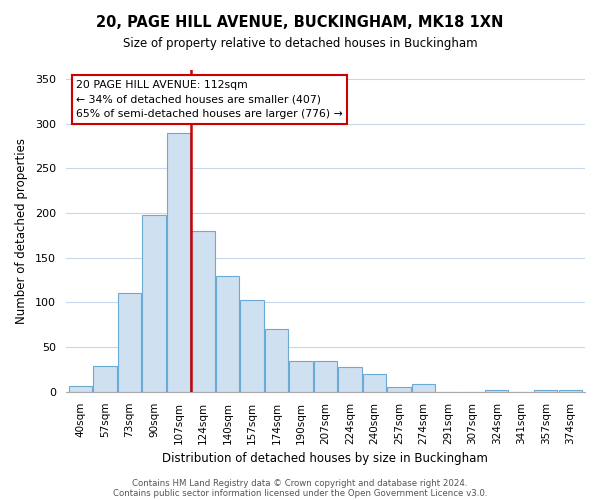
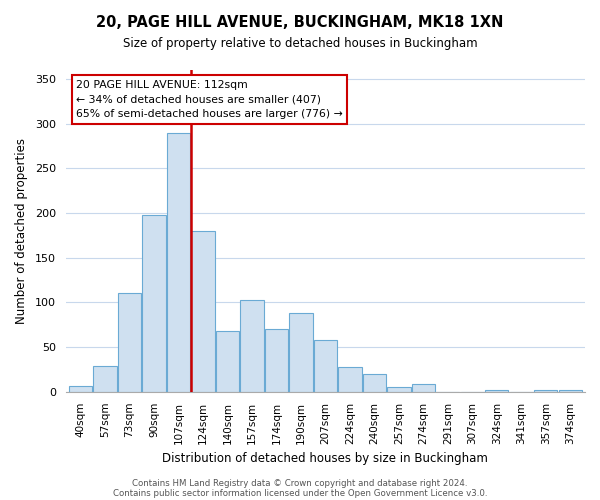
140sqm: 130 -> 68
190sqm: 35 -> 88
207sqm: 35 -> 58
